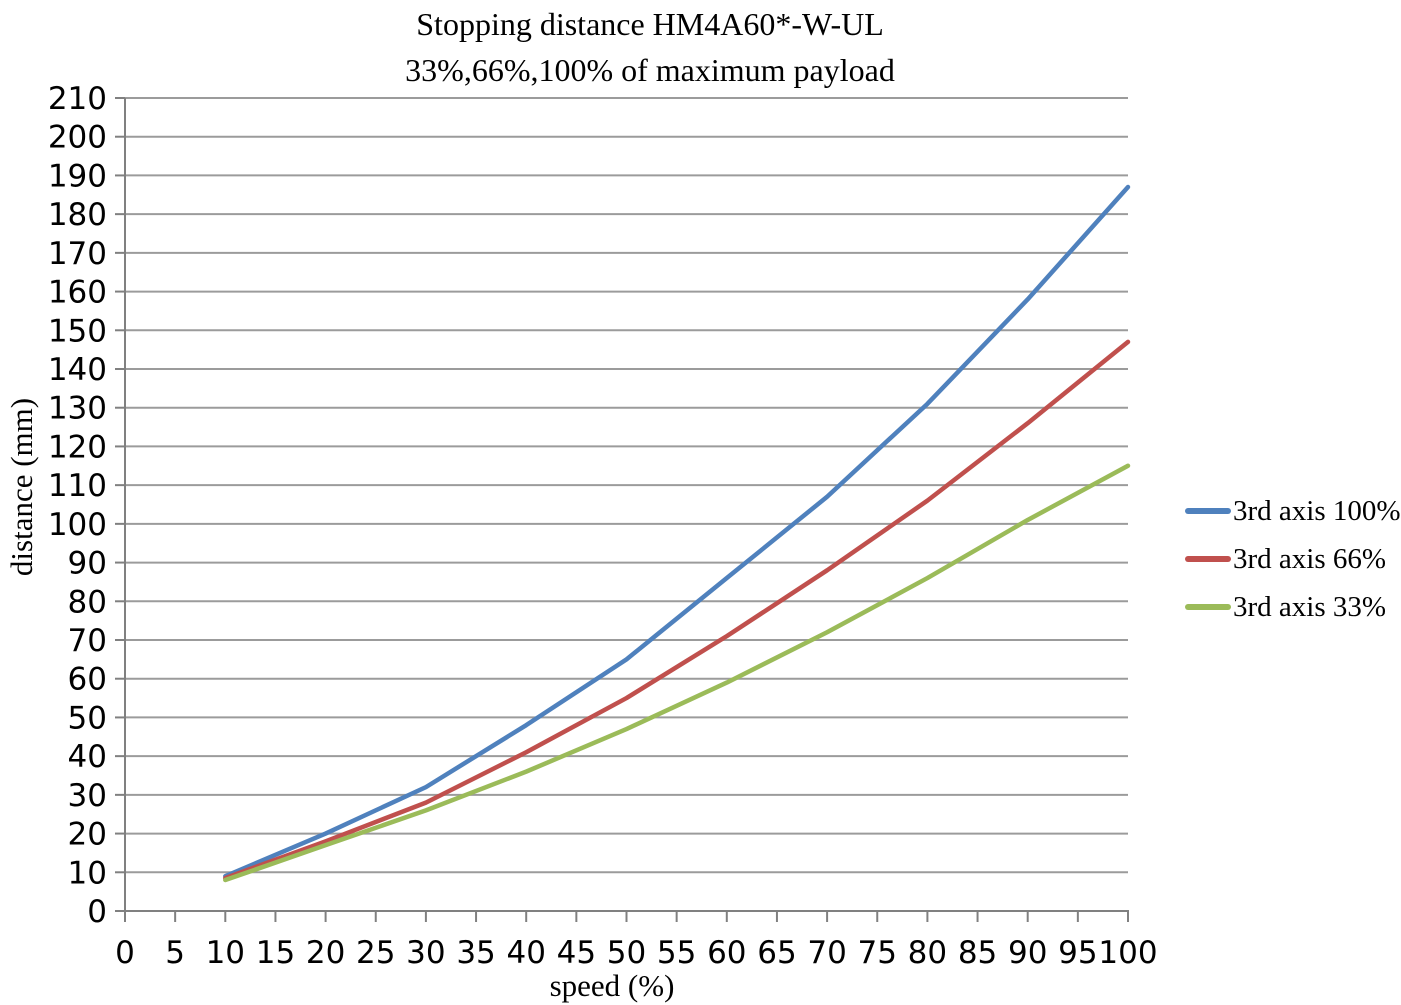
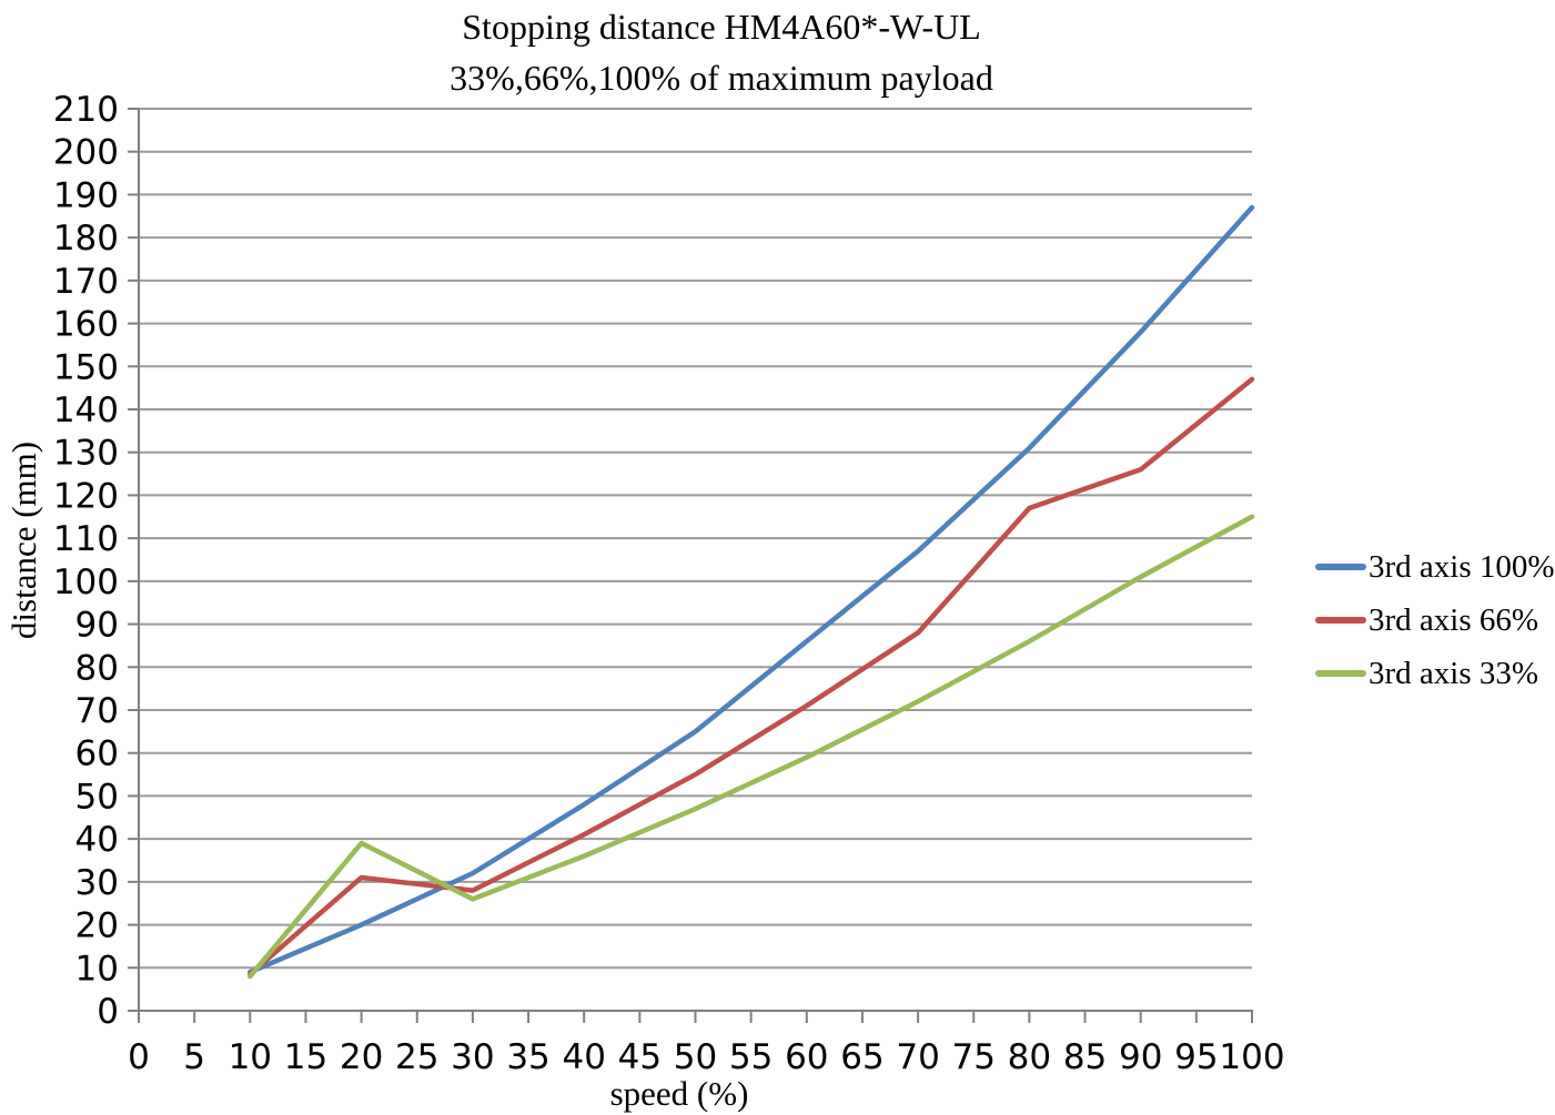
3rd axis 66%/20: 18 -> 31
3rd axis 33%/20: 17 -> 39
3rd axis 66%/80: 106 -> 117
